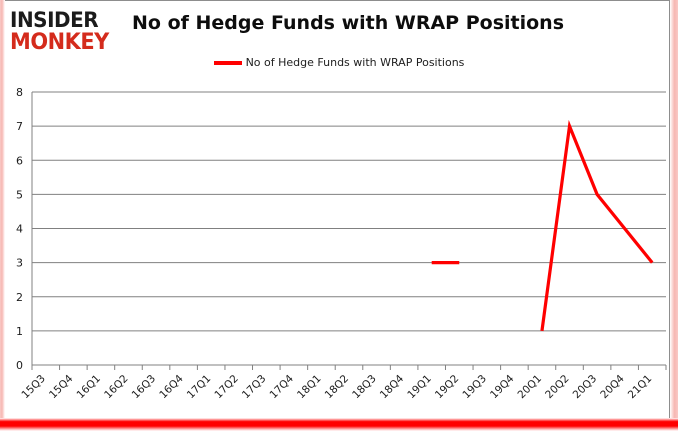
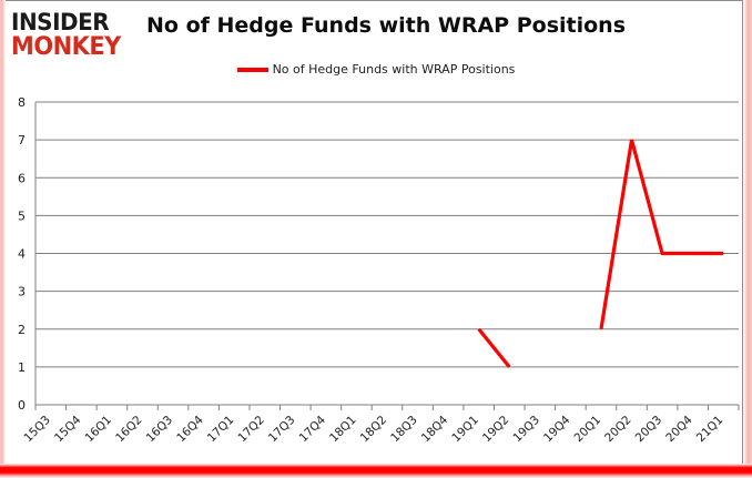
19Q1: 3 -> 2
19Q2: 3 -> 1
20Q1: 1 -> 2
20Q3: 5 -> 4
21Q1: 3 -> 4
